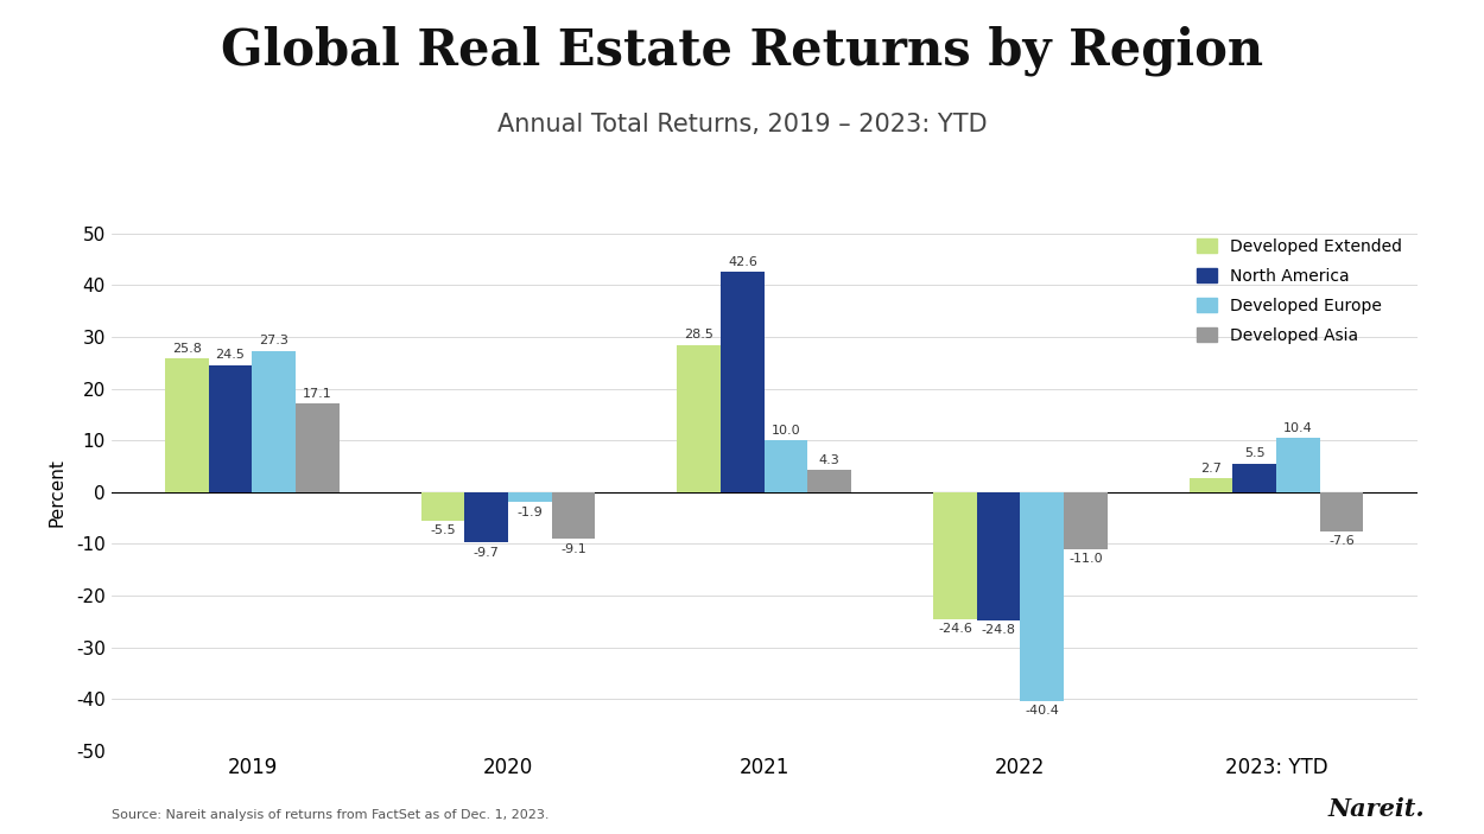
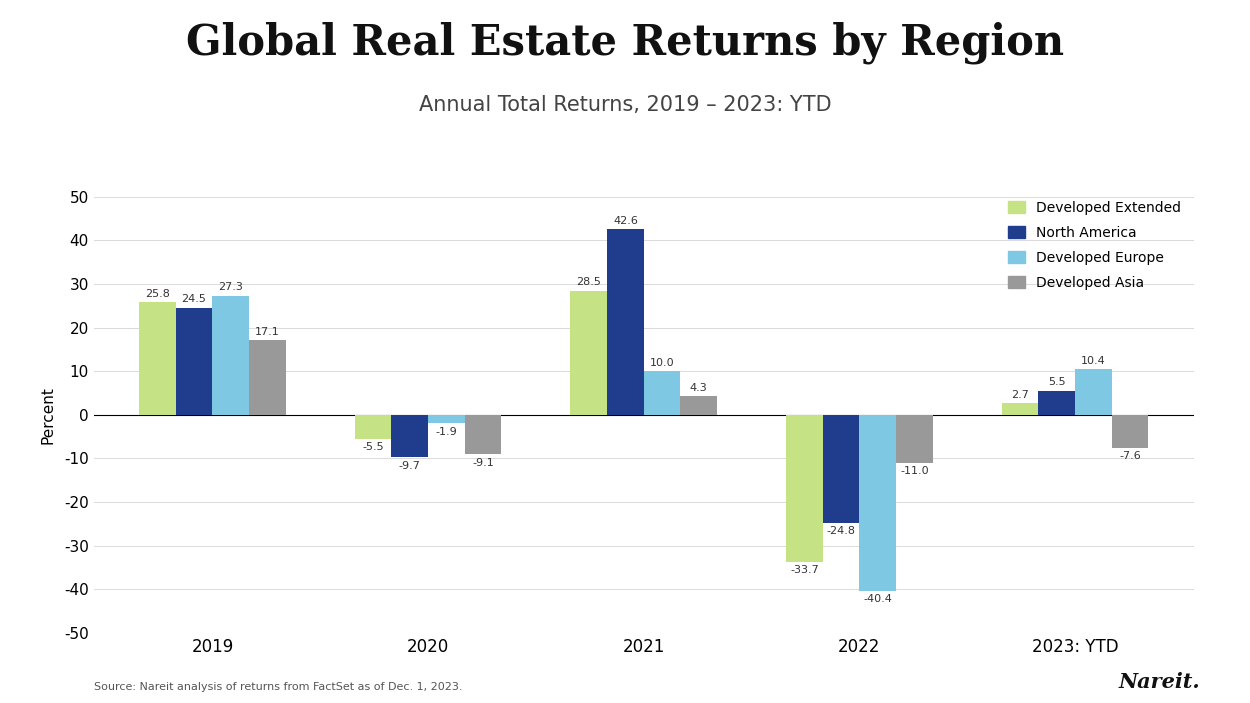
Developed Extended/2022: -24.6 -> -33.7
